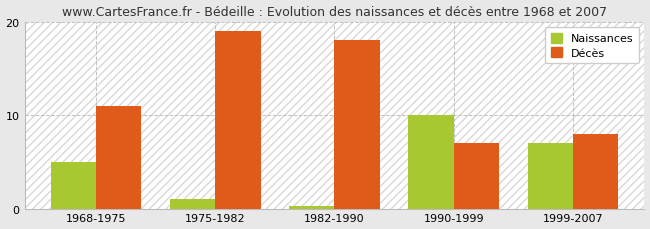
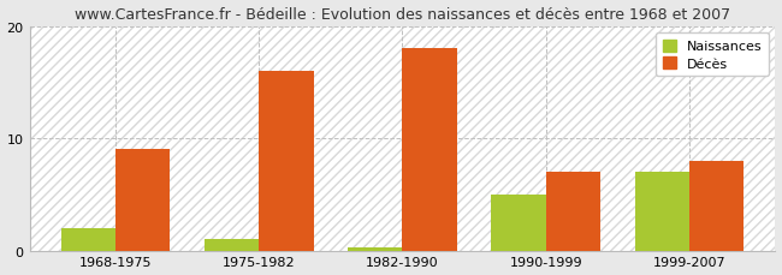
Naissances/1968-1975: 5.0 -> 2.0
Décès/1968-1975: 11 -> 9
Décès/1975-1982: 19 -> 16
Naissances/1990-1999: 10.0 -> 5.0
